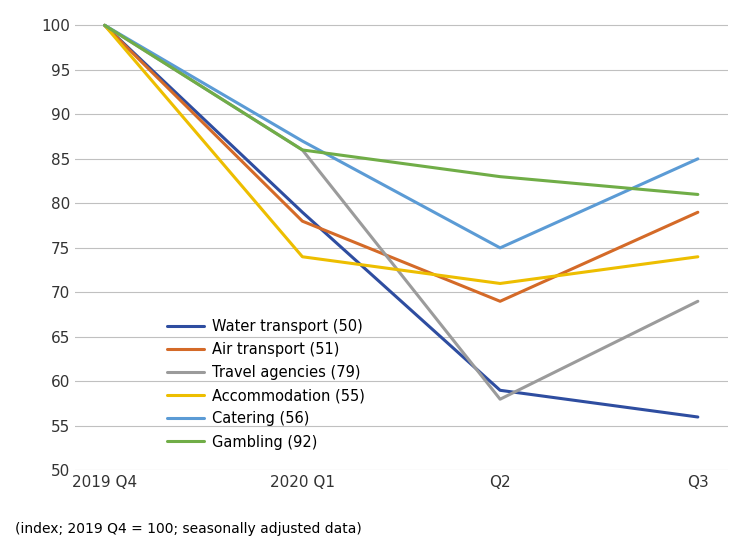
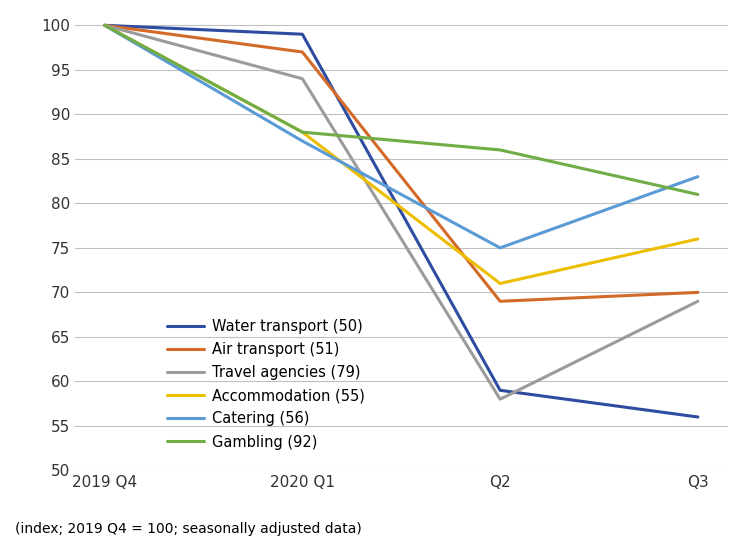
Water transport (50)/2020 Q1: 79 -> 99
Air transport (51)/2020 Q1: 78 -> 97
Travel agencies (79)/2020 Q1: 86 -> 94
Accommodation (55)/2020 Q1: 74 -> 88
Gambling (92)/2020 Q1: 86 -> 88
Gambling (92)/Q2: 83 -> 86
Air transport (51)/Q3: 79 -> 70
Accommodation (55)/Q3: 74 -> 76
Catering (56)/Q3: 85 -> 83
